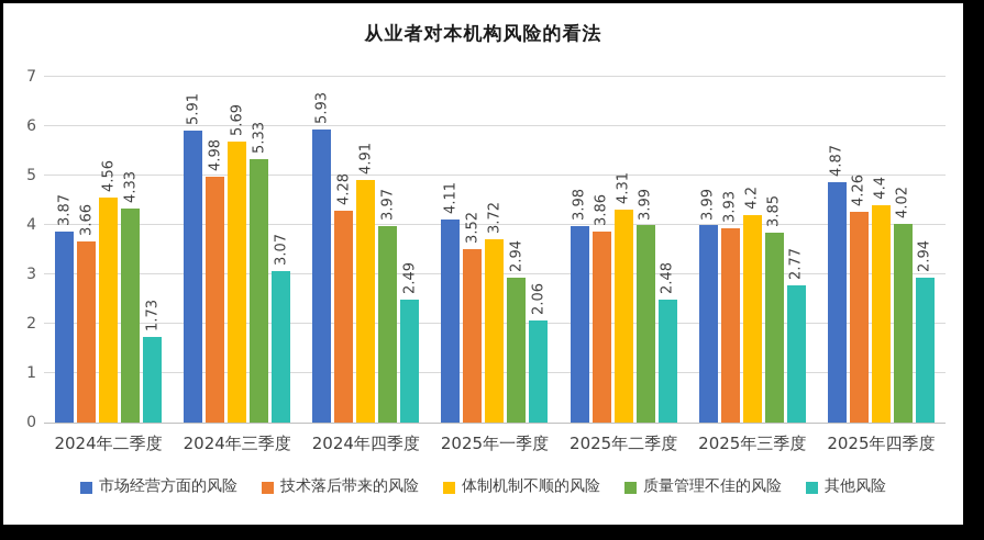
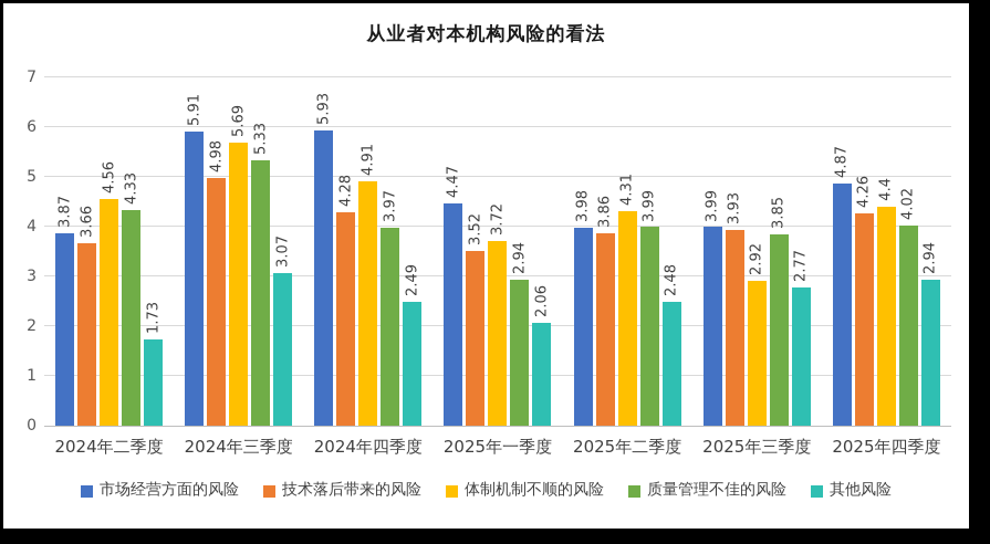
市场经营方面的风险/2025年一季度: 4.11 -> 4.47
体制机制不顺的风险/2025年三季度: 4.2 -> 2.92
